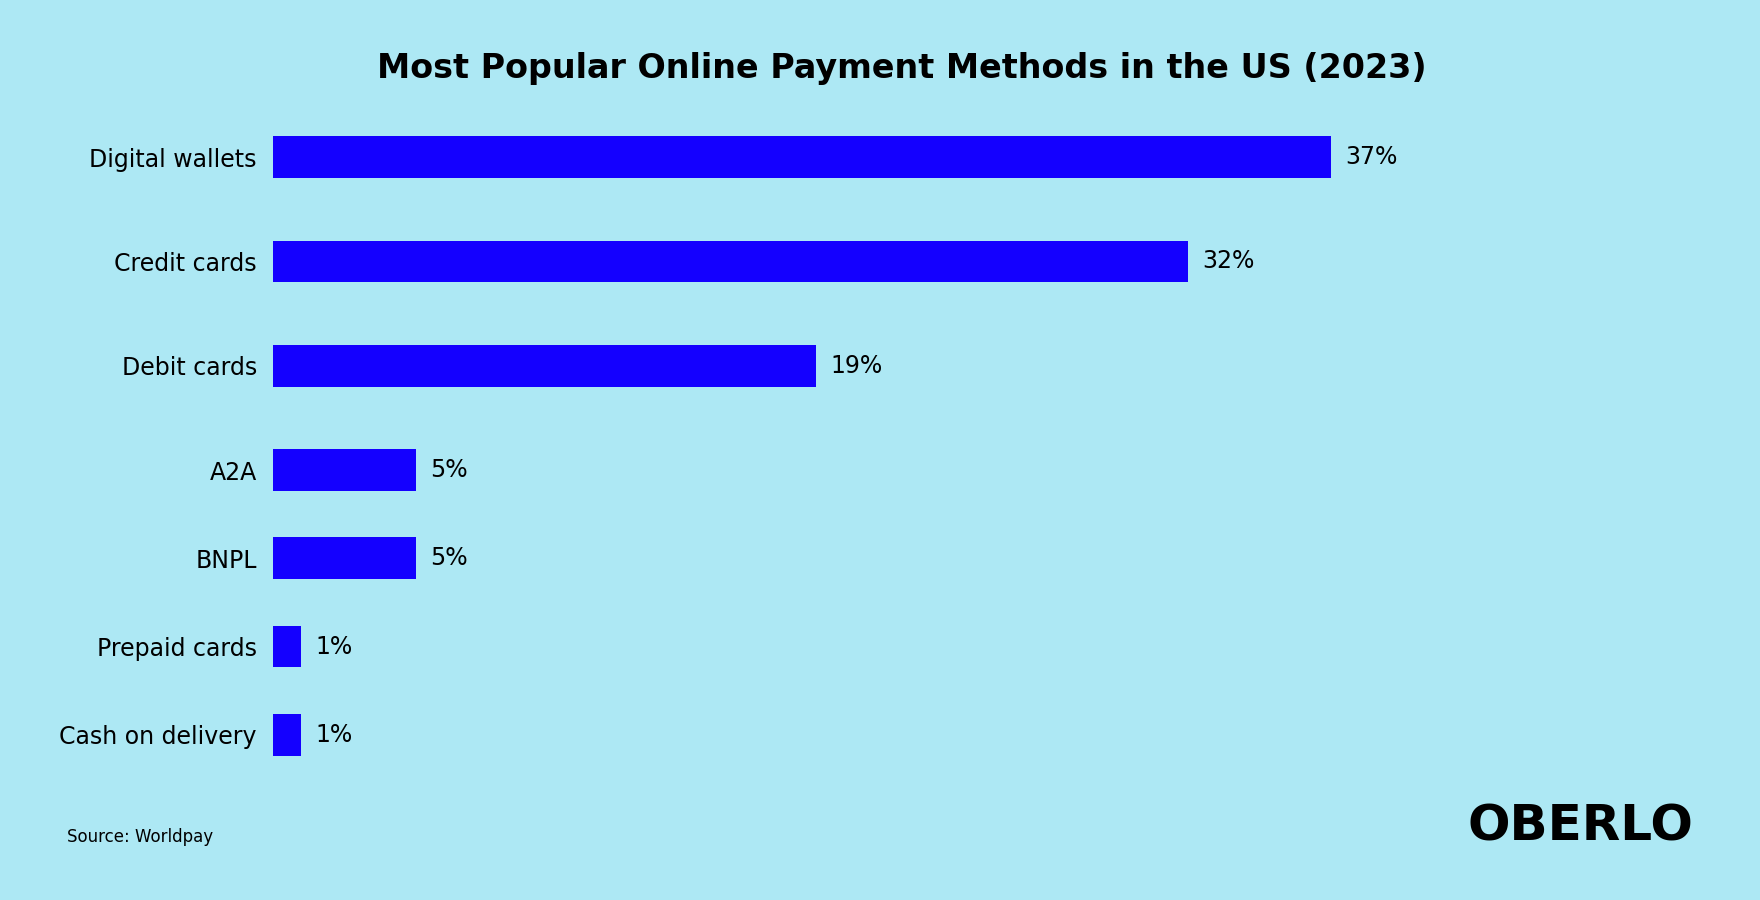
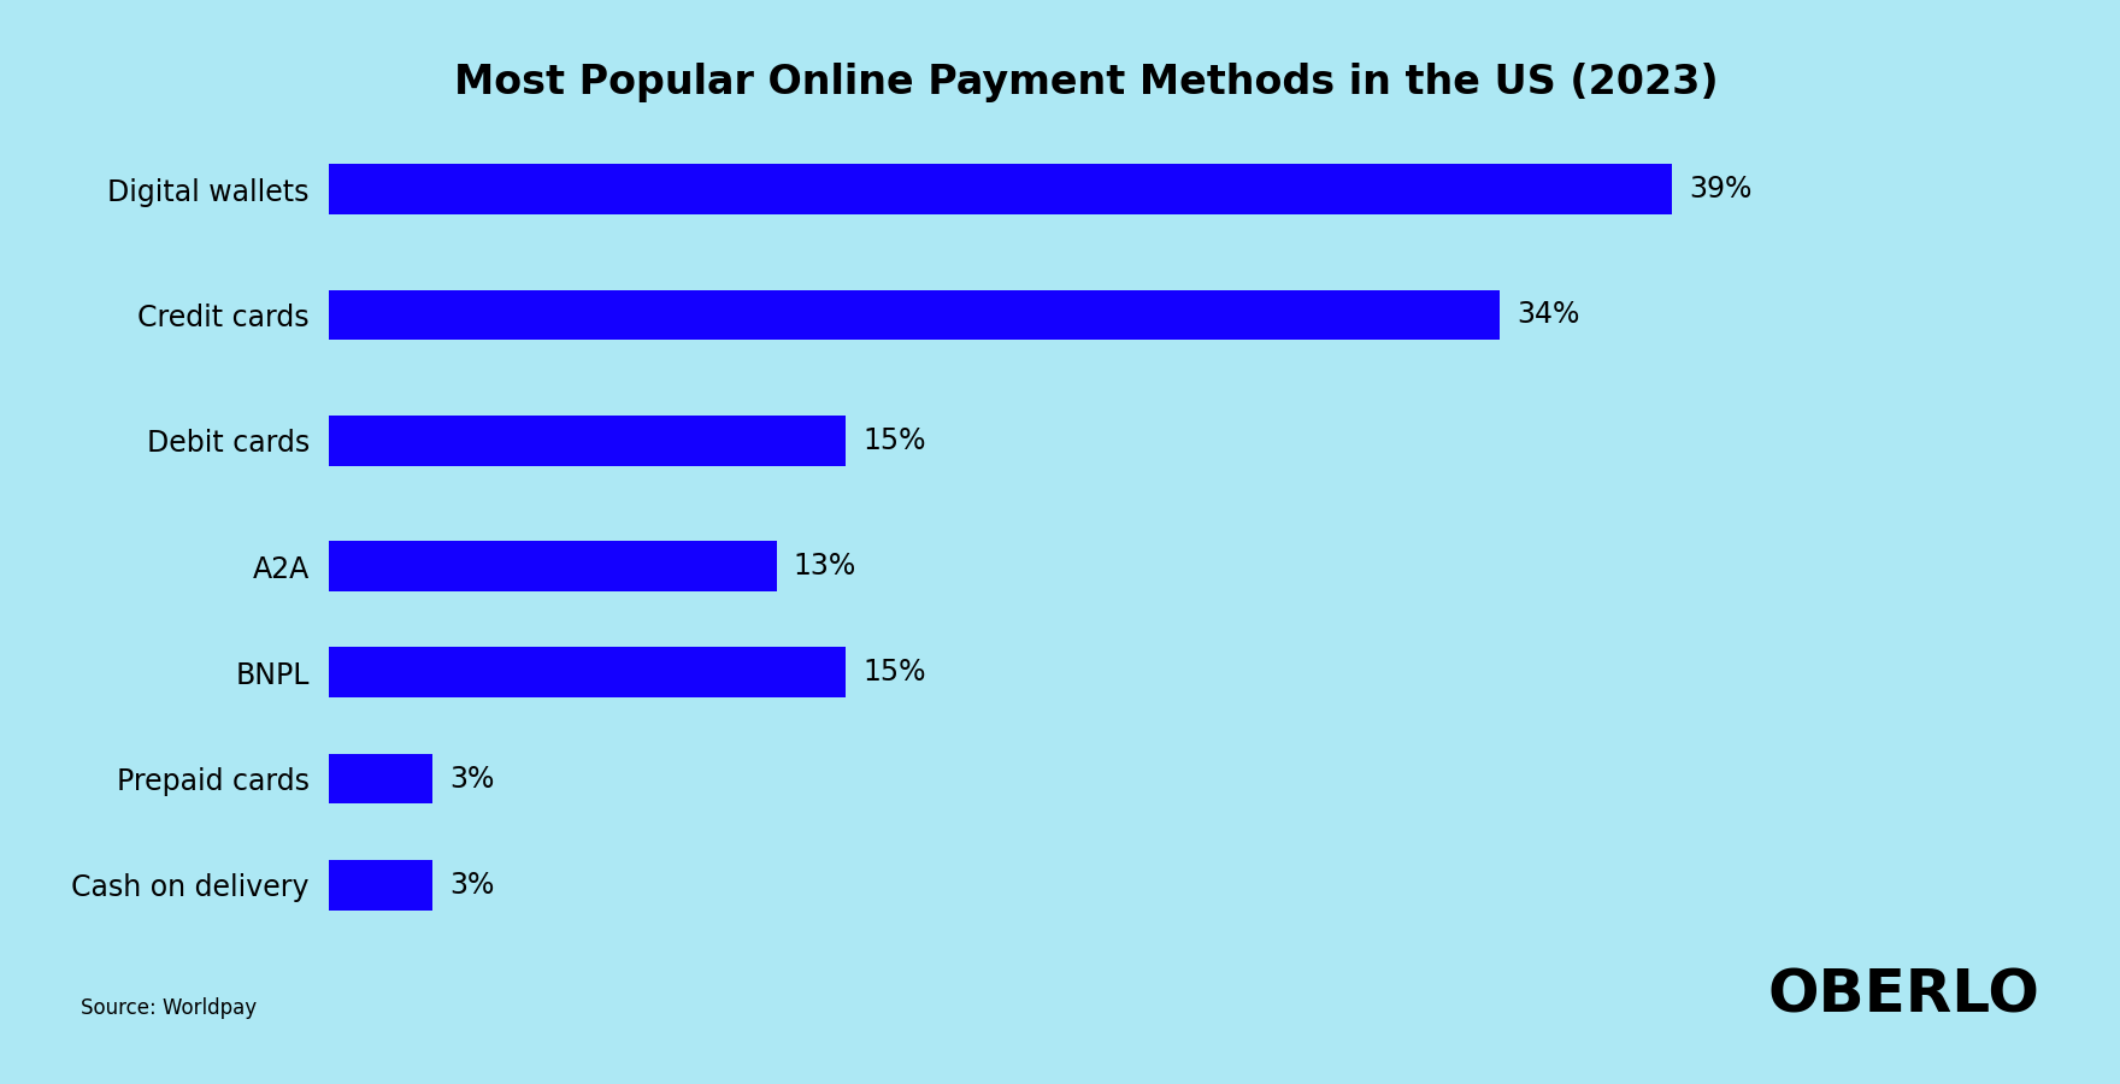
Digital wallets: 37% -> 39%
Credit cards: 32% -> 34%
Debit cards: 19% -> 15%
A2A: 5% -> 13%
BNPL: 5% -> 15%
Prepaid cards: 1% -> 3%
Cash on delivery: 1% -> 3%
